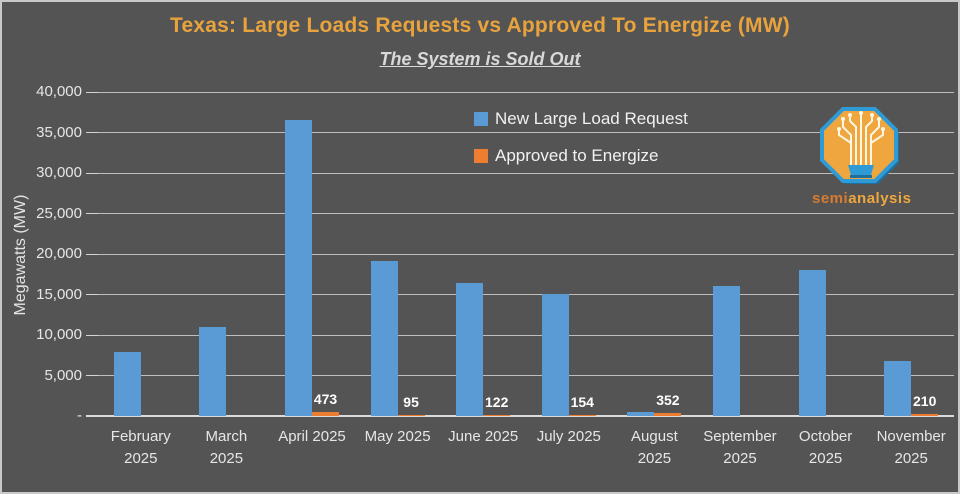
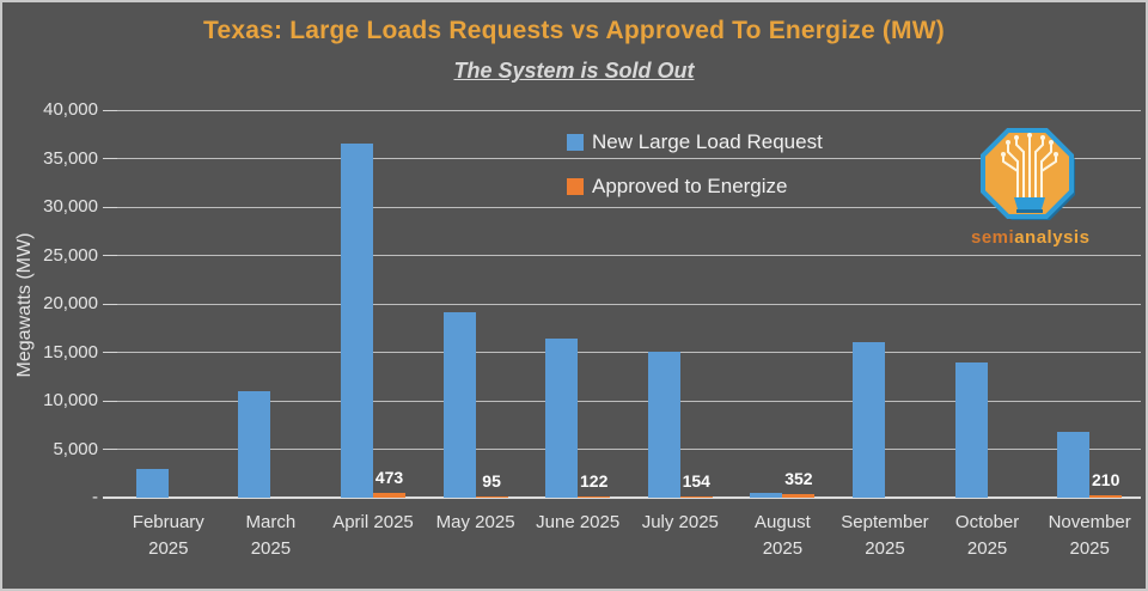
New Large Load Request/February 2025: 8000 -> 3000
New Large Load Request/October 2025: 18000 -> 14000
